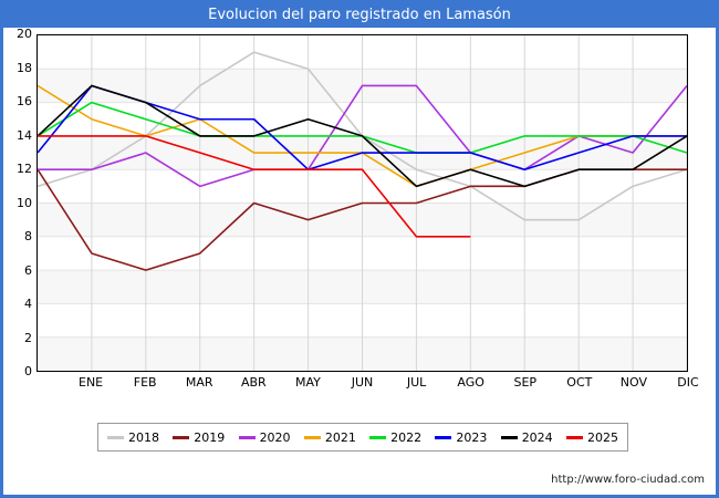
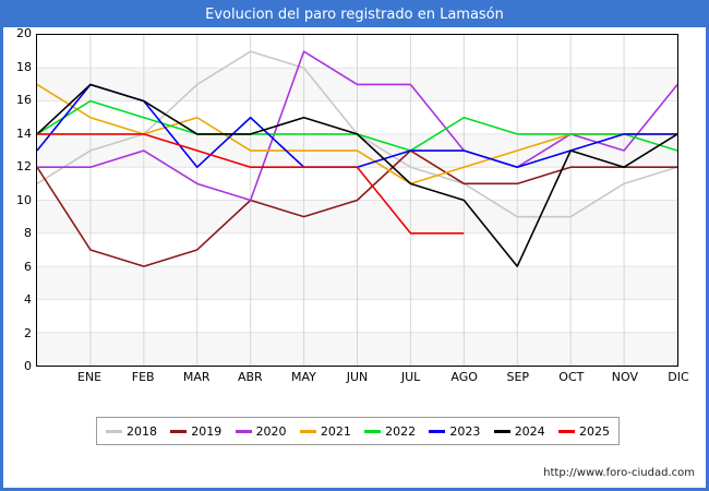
2018/ENE: 12 -> 13
2023/MAR: 15 -> 12
2020/ABR: 12 -> 10
2020/MAY: 12 -> 19
2023/JUN: 13 -> 12
2019/JUL: 10 -> 13
2022/AGO: 13 -> 15
2024/AGO: 12 -> 10
2024/SEP: 11 -> 6
2024/OCT: 12 -> 13
